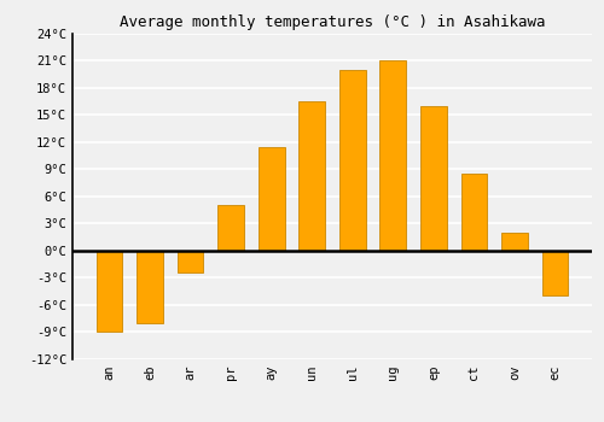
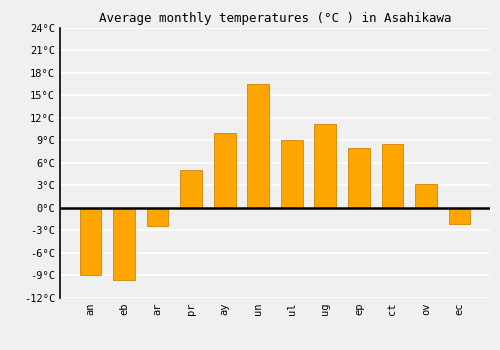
eb: -8.0°C -> -9.6°C
ay: 11.5°C -> 10.0°C
ul: 20.0°C -> 9.0°C
ug: 21.0°C -> 11.2°C
ep: 16.0°C -> 8.0°C
ov: 2.0°C -> 3.2°C
ec: -5.0°C -> -2.2°C
